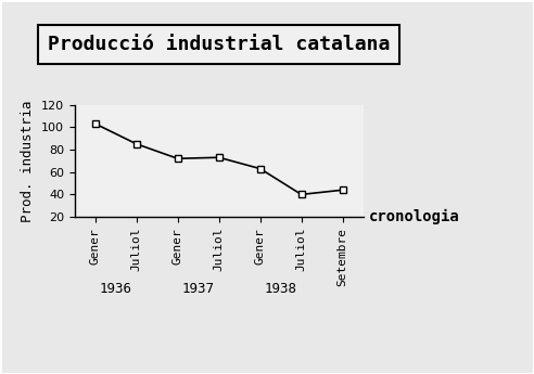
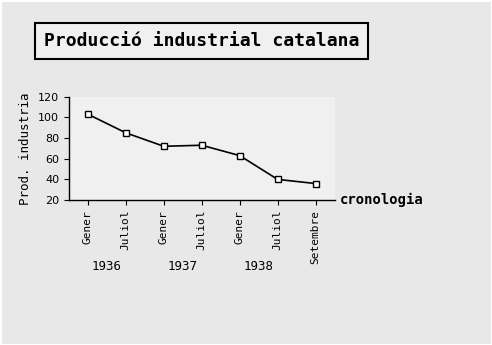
Setembre: 44 -> 36
